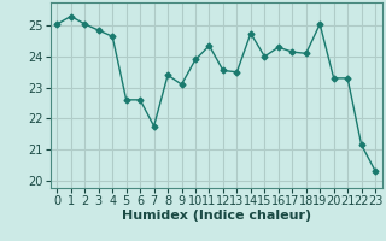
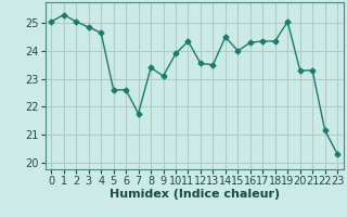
14: 24.75 -> 24.50
17: 24.15 -> 24.35
18: 24.10 -> 24.35
